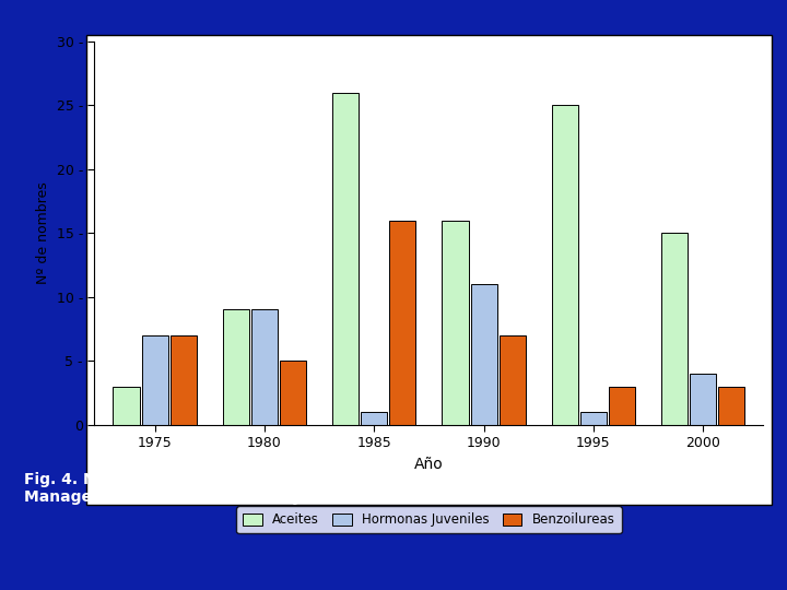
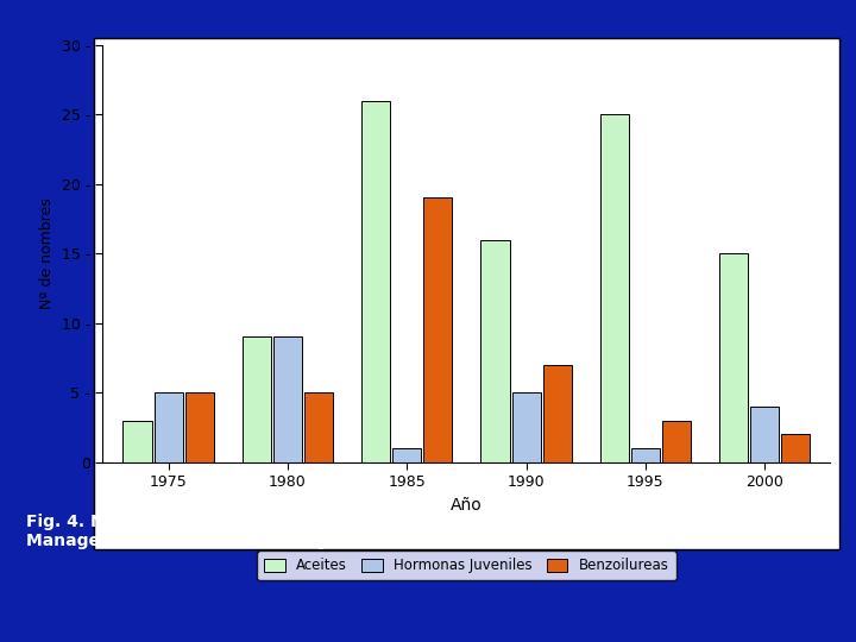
Hormonas Juveniles/1975: 7 - -> 5 -
Benzoilureas/1975: 7 - -> 5 -
Benzoilureas/1985: 16 - -> 19 -
Hormonas Juveniles/1990: 11 - -> 5 -
Benzoilureas/2000: 3 - -> 2 -
